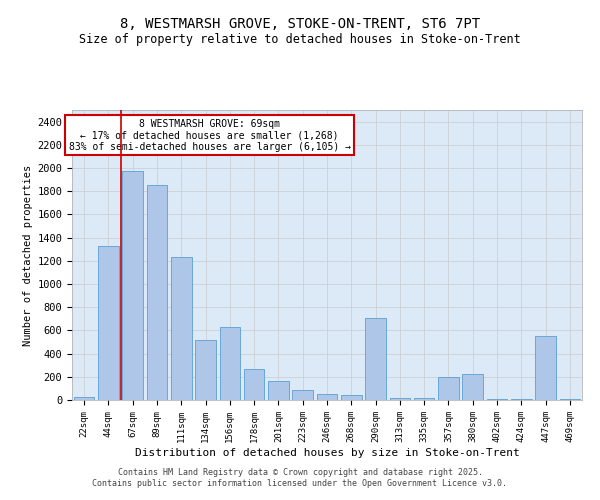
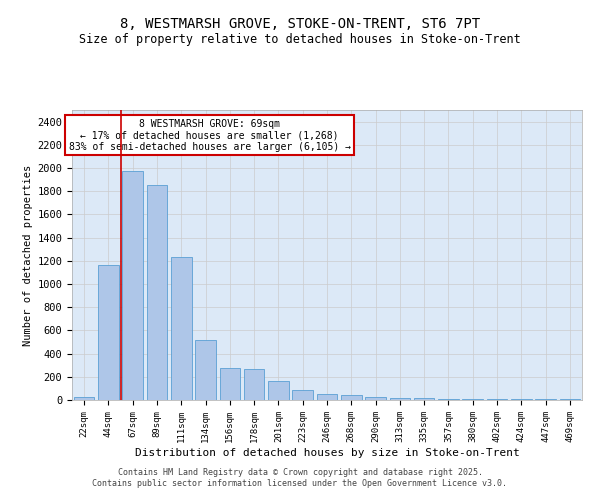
44sqm: 1330 -> 1160
156sqm: 630 -> 280
290sqm: 710 -> 30
357sqm: 200 -> 10
380sqm: 220 -> 0
447sqm: 550 -> 0
